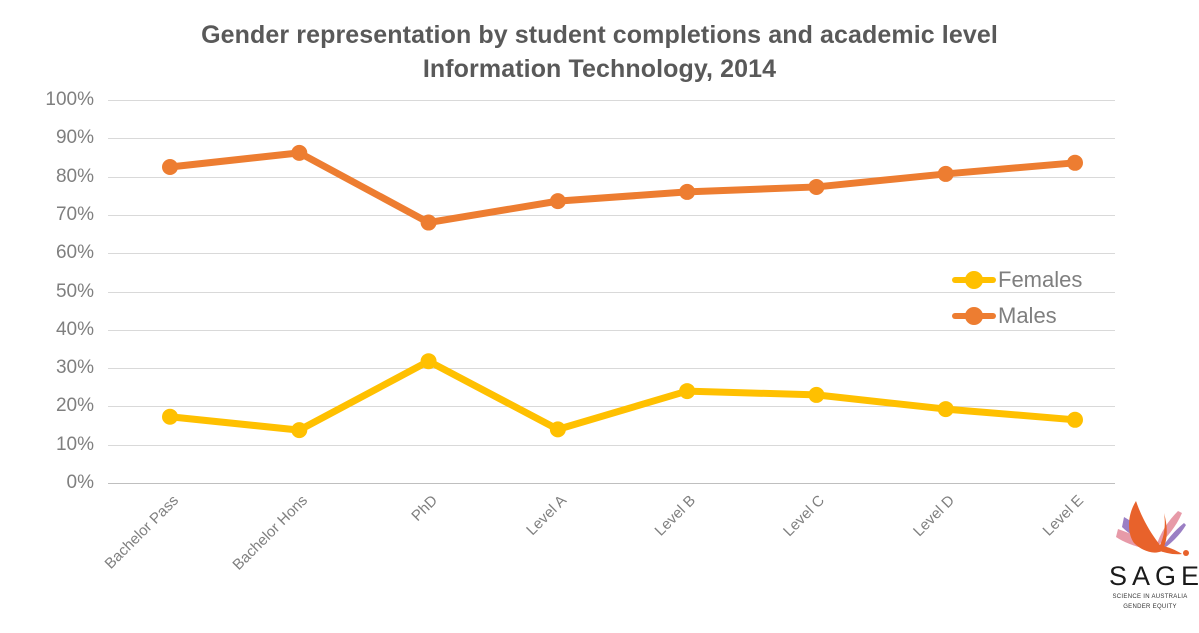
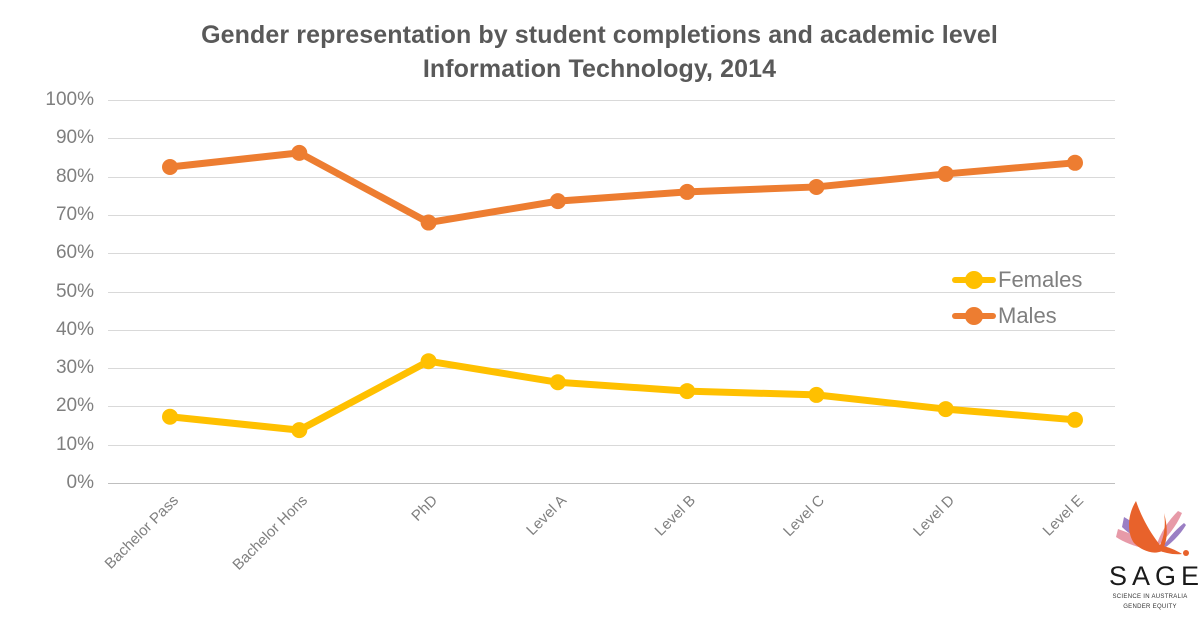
Females/Level A: 14% -> 26%
